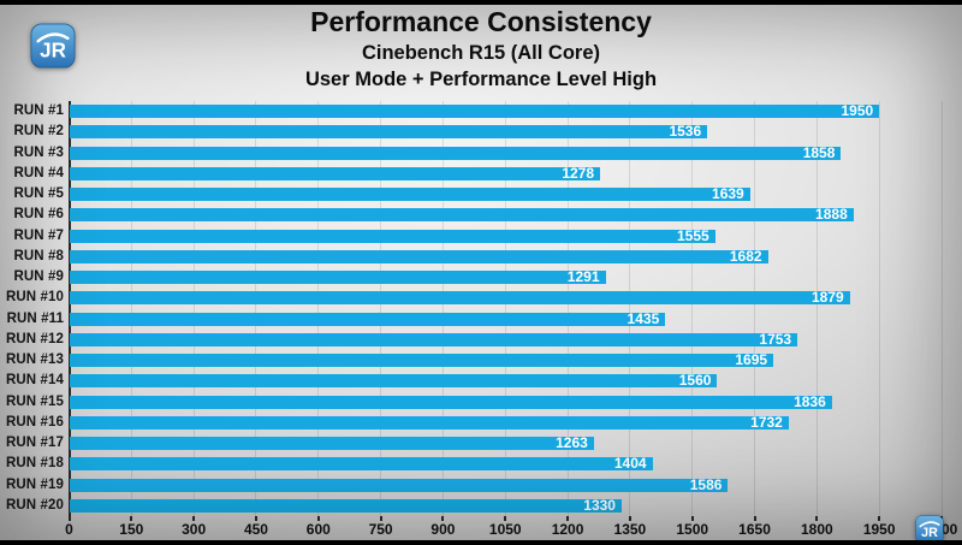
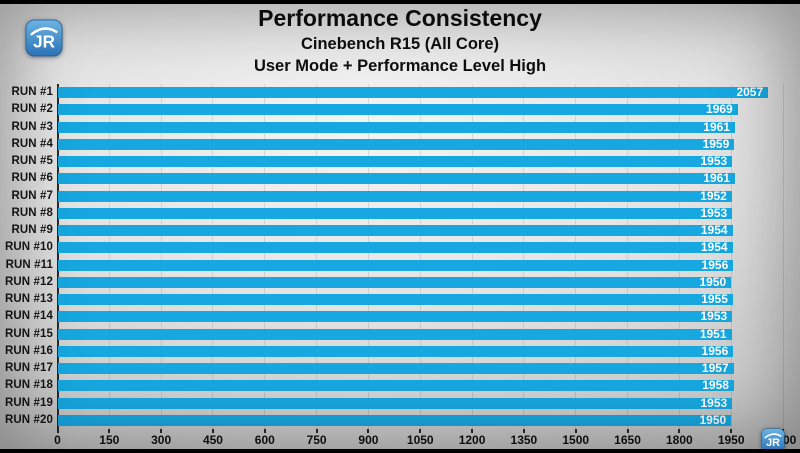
RUN #1: 1950 -> 2057
RUN #2: 1536 -> 1969
RUN #3: 1858 -> 1961
RUN #4: 1278 -> 1959
RUN #5: 1639 -> 1953
RUN #6: 1888 -> 1961
RUN #7: 1555 -> 1952
RUN #8: 1682 -> 1953
RUN #9: 1291 -> 1954
RUN #10: 1879 -> 1954
RUN #11: 1435 -> 1956
RUN #12: 1753 -> 1950
RUN #13: 1695 -> 1955
RUN #14: 1560 -> 1953
RUN #15: 1836 -> 1951
RUN #16: 1732 -> 1956
RUN #17: 1263 -> 1957
RUN #18: 1404 -> 1958
RUN #19: 1586 -> 1953
RUN #20: 1330 -> 1950
